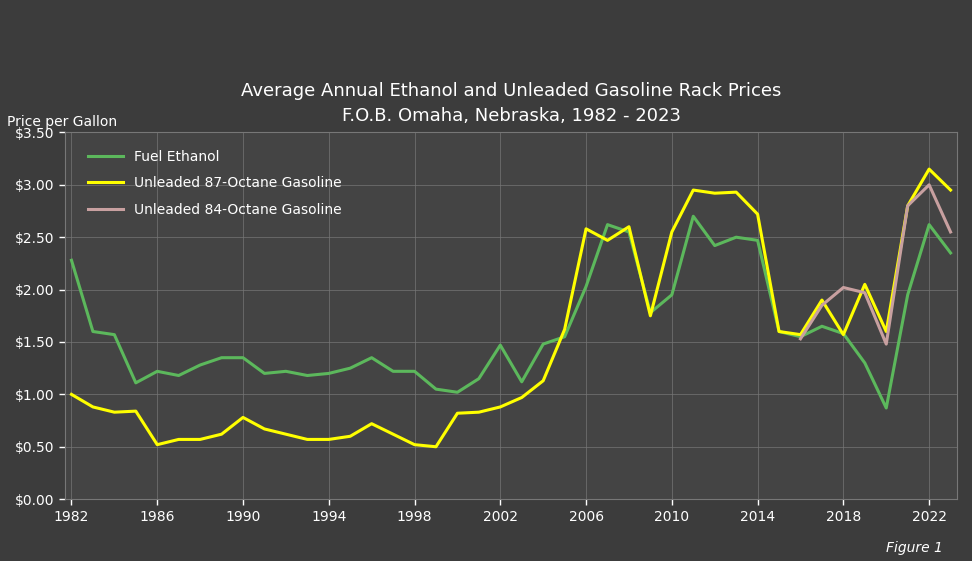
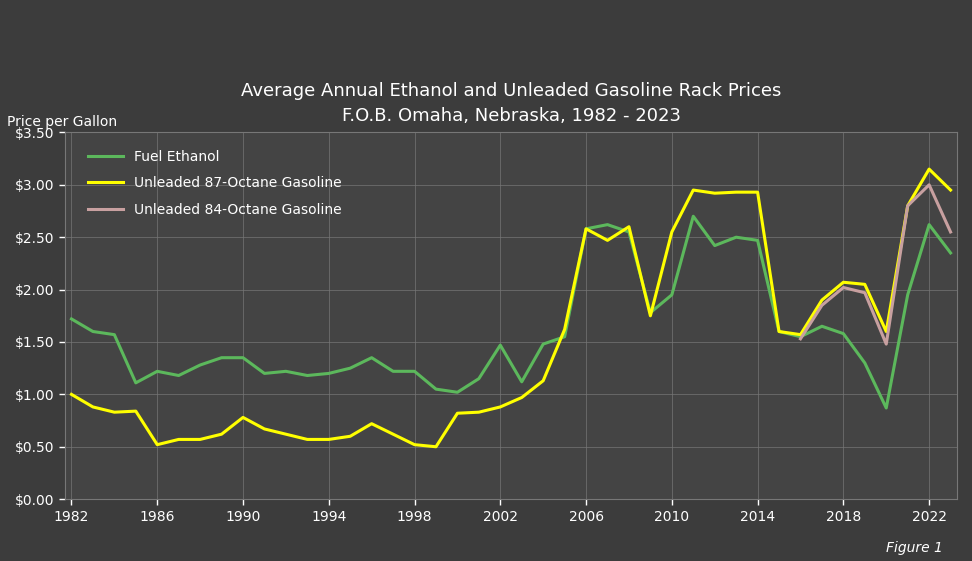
Fuel Ethanol/1982: $2.28 -> $1.72
Fuel Ethanol/2006: $2.03 -> $2.58
Unleaded 87-Octane Gasoline/2014: $2.72 -> $2.93
Unleaded 87-Octane Gasoline/2018: $1.57 -> $2.07
